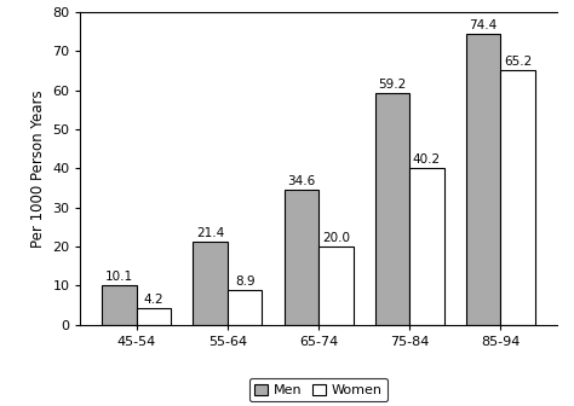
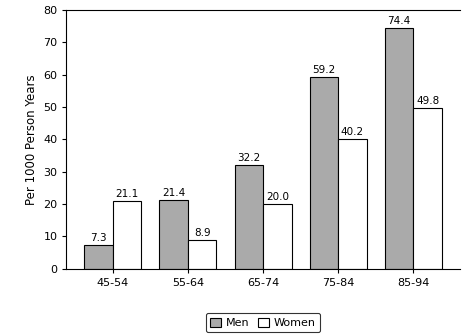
Men/45-54: 10.1 -> 7.3
Women/45-54: 4.2 -> 21.1
Men/65-74: 34.6 -> 32.2
Women/85-94: 65.2 -> 49.8
